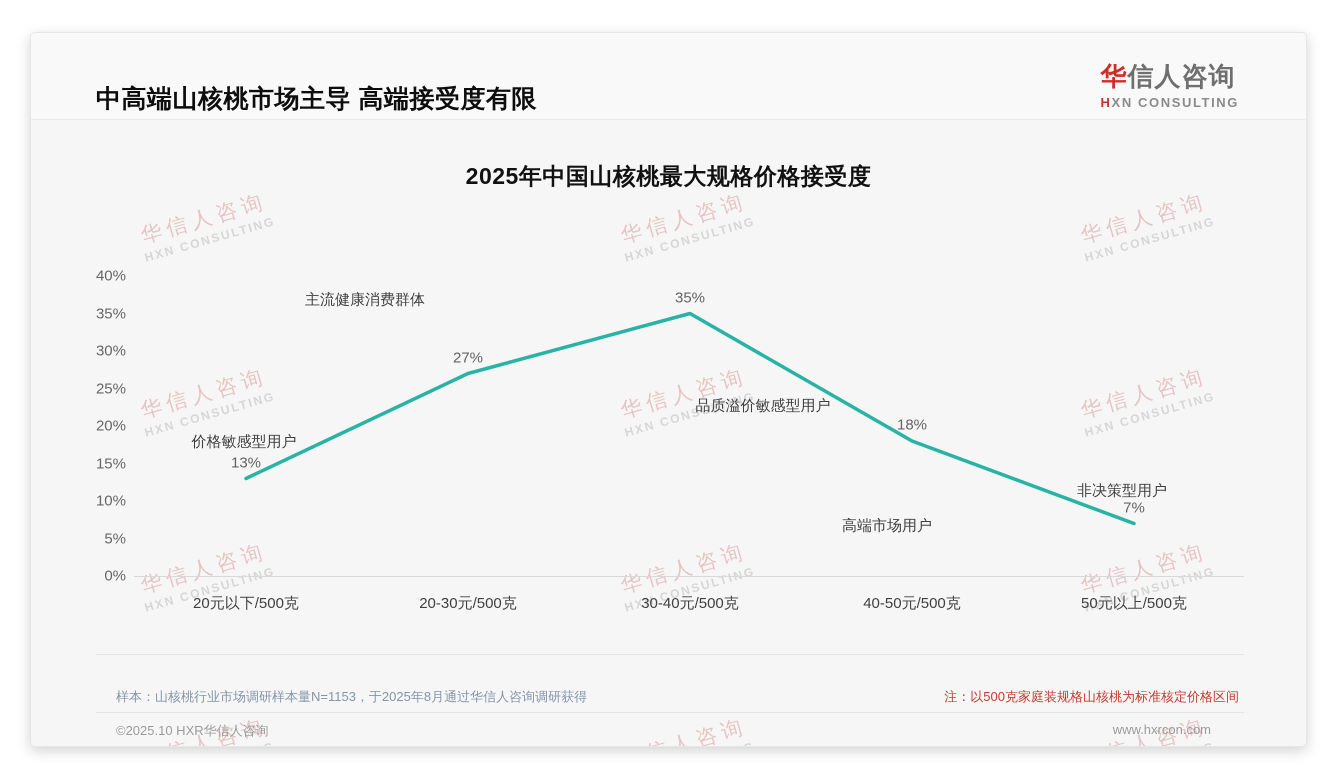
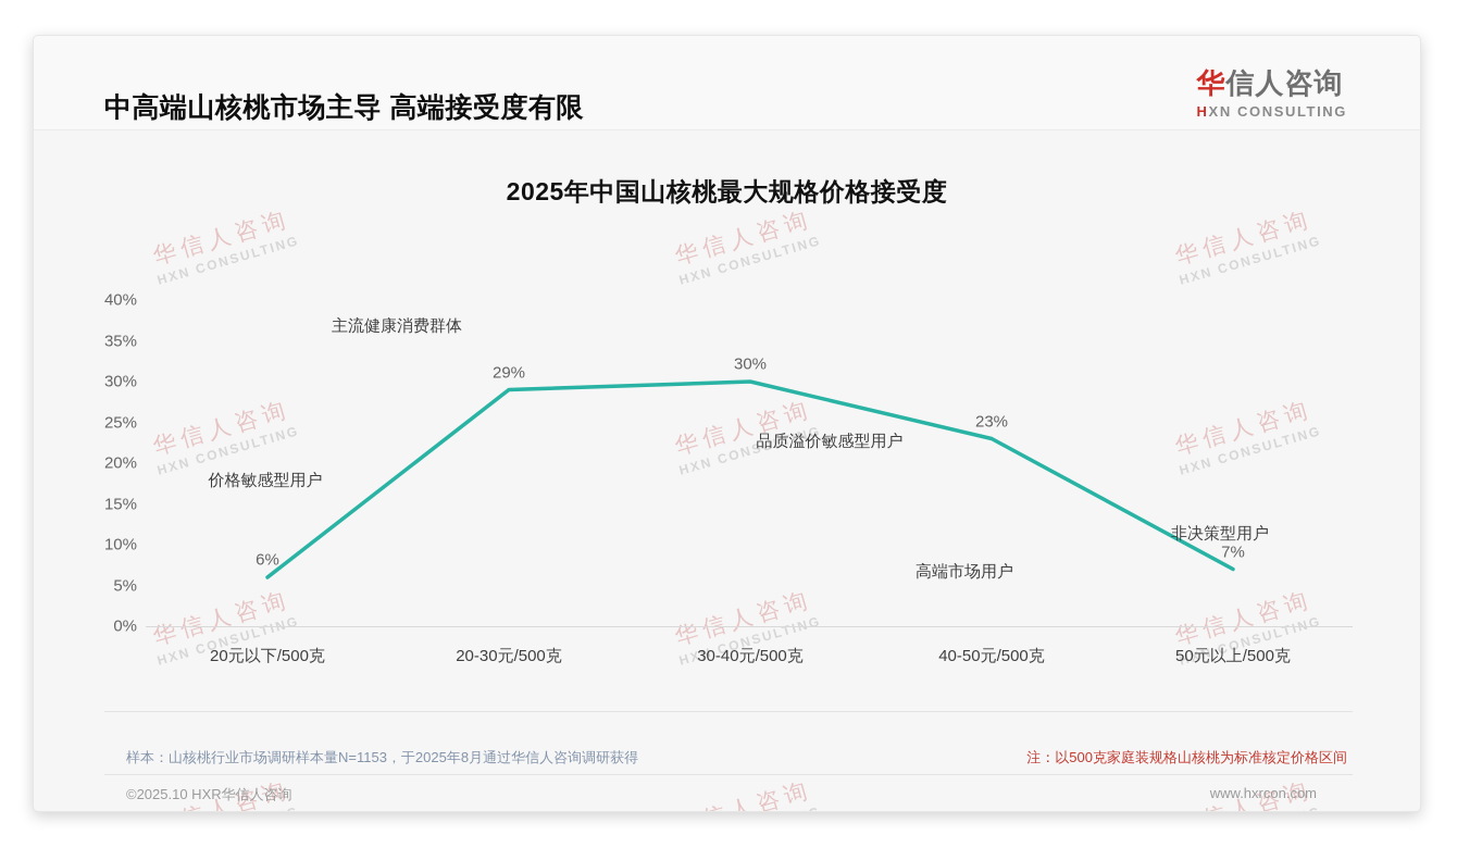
20元以下/500克: 13% -> 6%
20-30元/500克: 27% -> 29%
30-40元/500克: 35% -> 30%
40-50元/500克: 18% -> 23%
